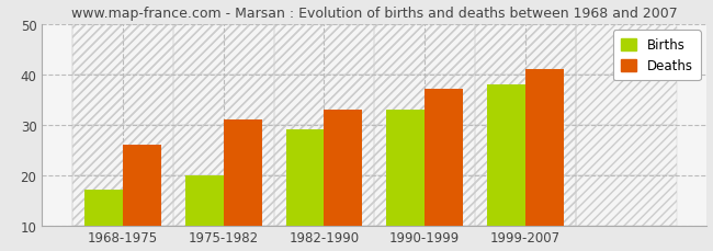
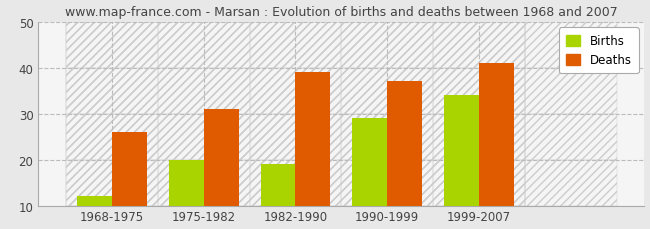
Births/1968-1975: 17 -> 12
Births/1982-1990: 29 -> 19
Deaths/1982-1990: 33 -> 39
Births/1990-1999: 33 -> 29
Births/1999-2007: 38 -> 34
